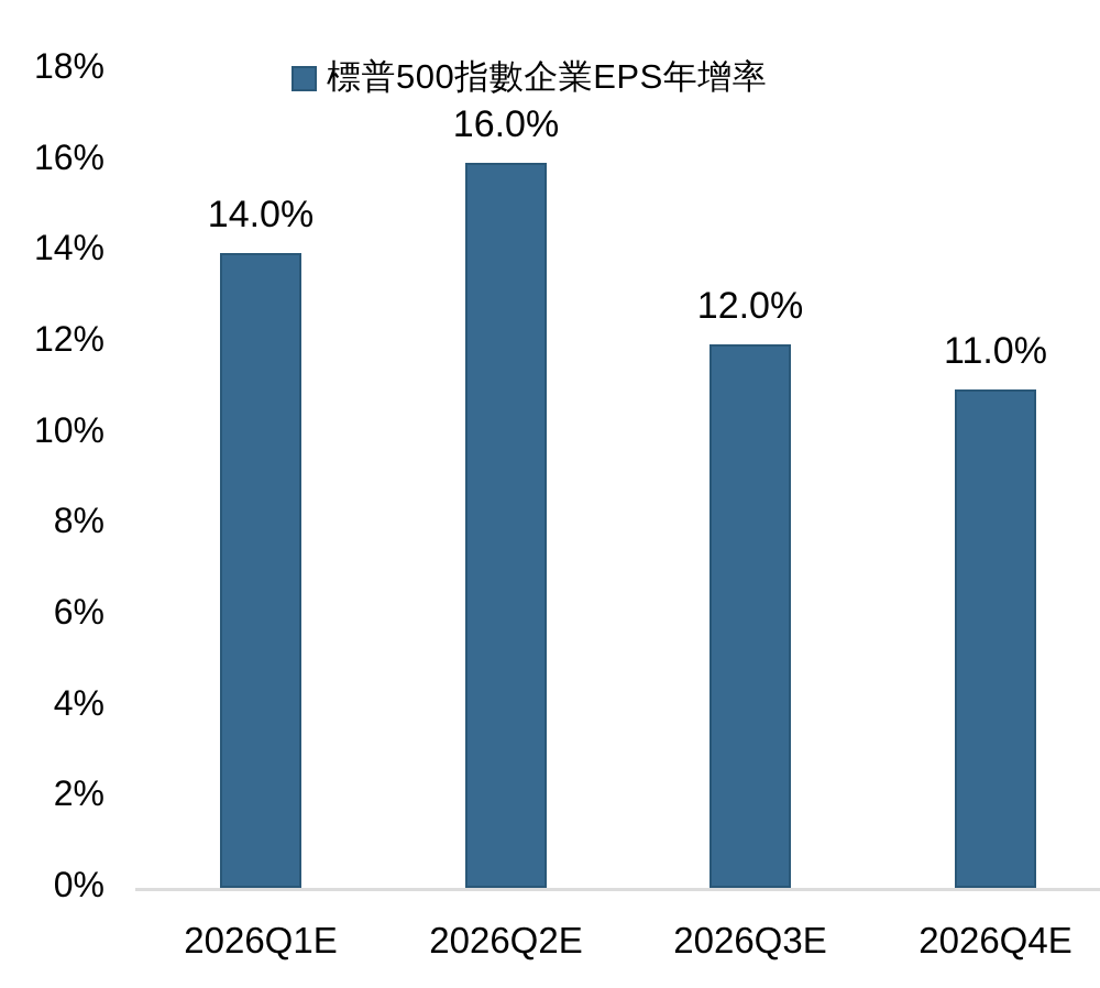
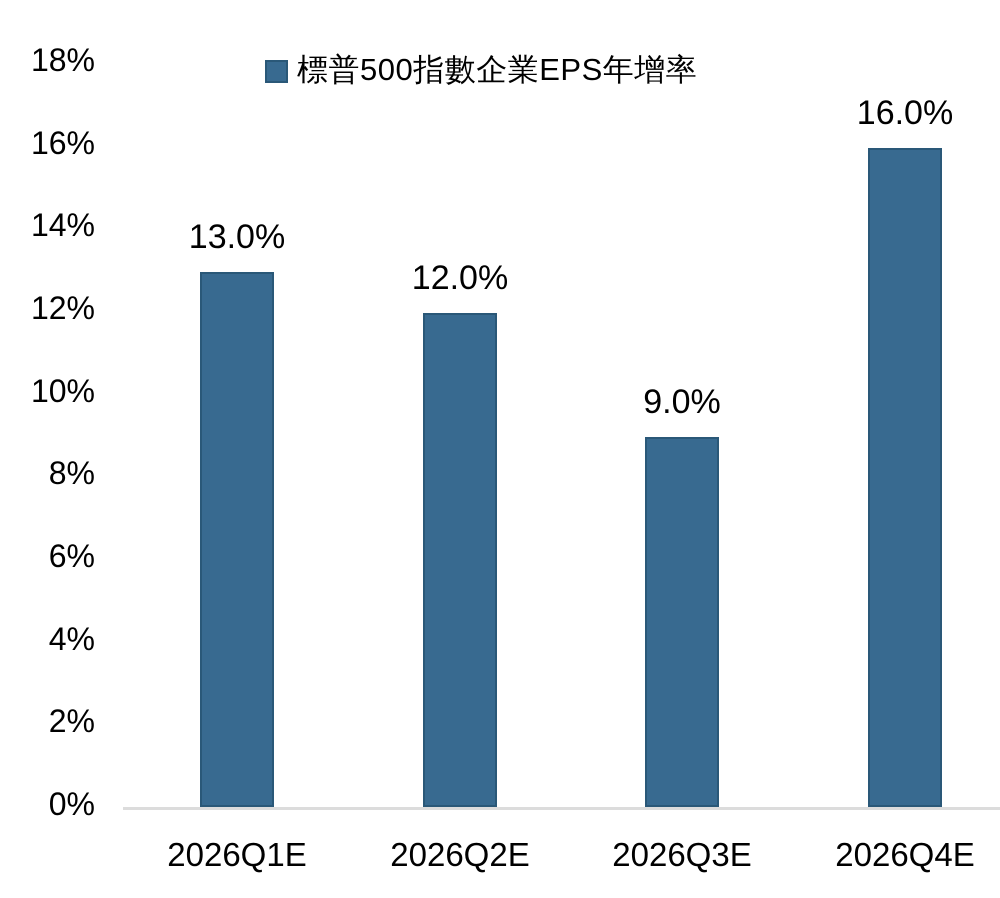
2026Q1E: 14.0% -> 13.0%
2026Q2E: 16.0% -> 12.0%
2026Q3E: 12.0% -> 9.0%
2026Q4E: 11.0% -> 16.0%
